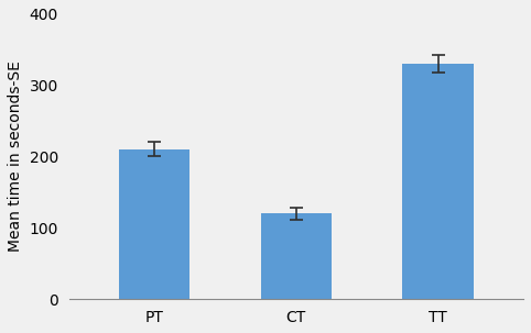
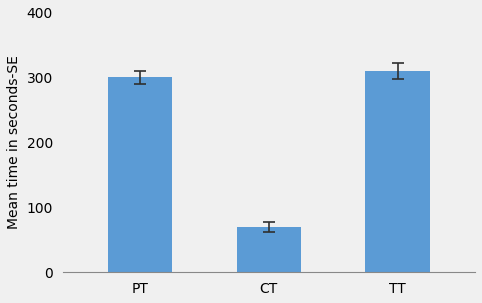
PT: 210 -> 300
CT: 120 -> 70
TT: 330 -> 310
